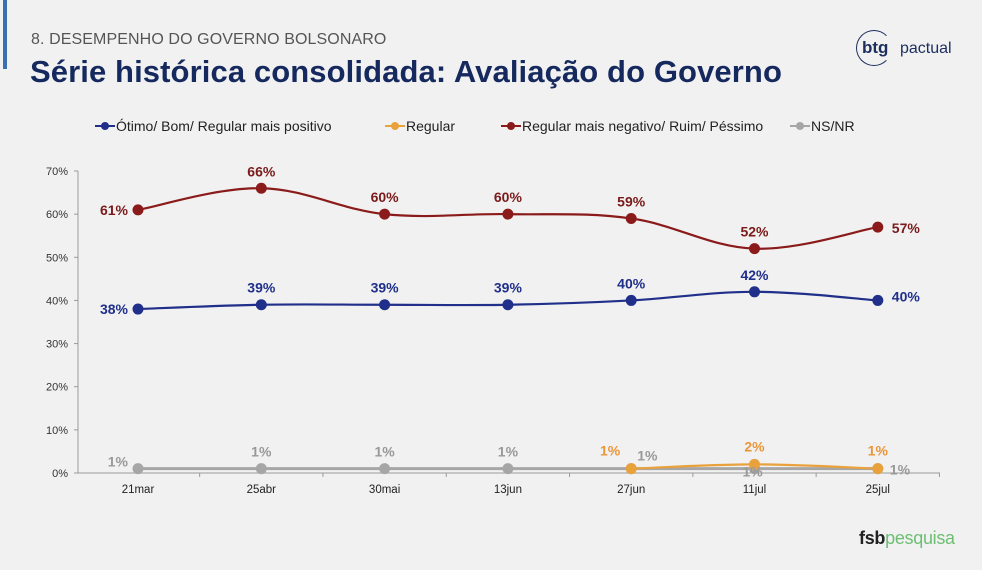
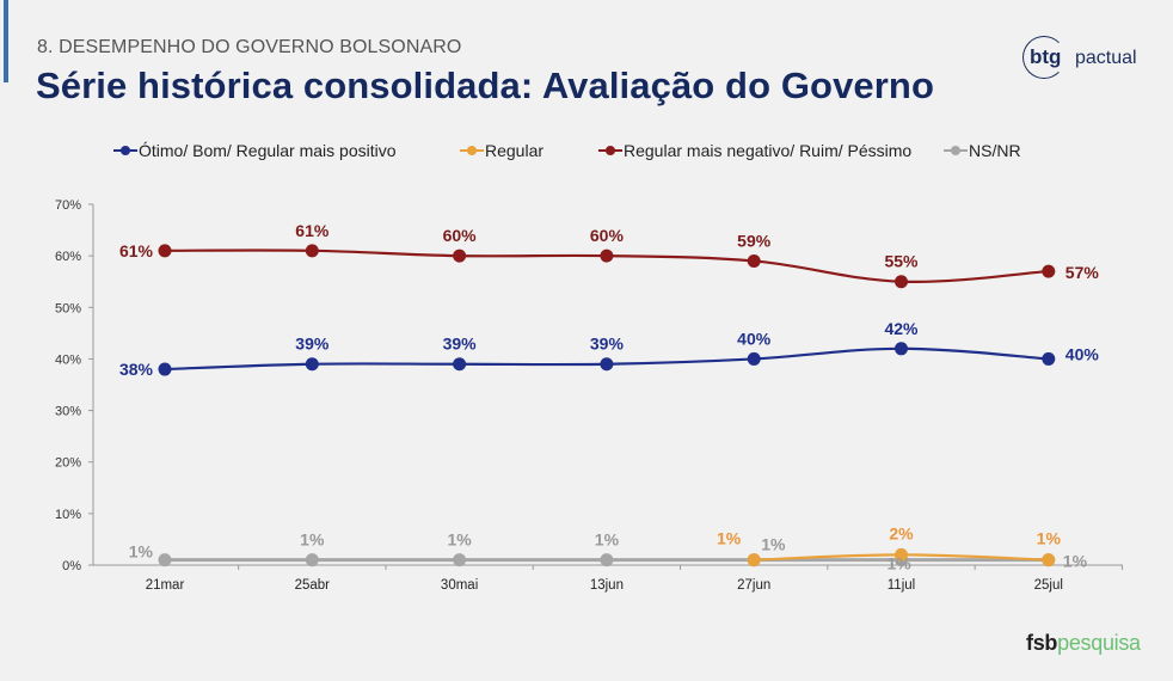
Regular mais negativo/ Ruim/ Péssimo/25abr: 66% -> 61%
Regular mais negativo/ Ruim/ Péssimo/11jul: 52% -> 55%
